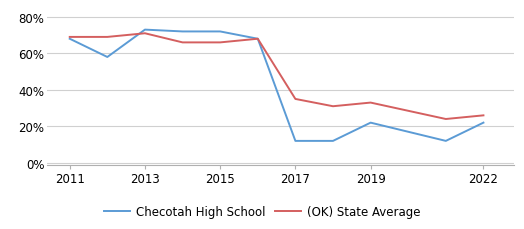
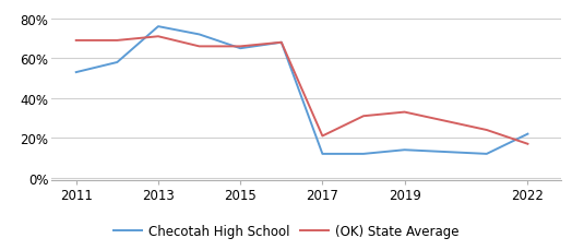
Checotah High School/2011: 68% -> 53%
Checotah High School/2013: 73% -> 76%
Checotah High School/2015: 72% -> 65%
(OK) State Average/2017: 35% -> 21%
Checotah High School/2019: 22% -> 14%
(OK) State Average/2022: 26% -> 17%
